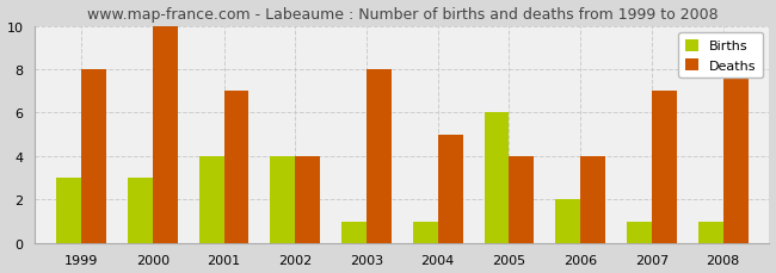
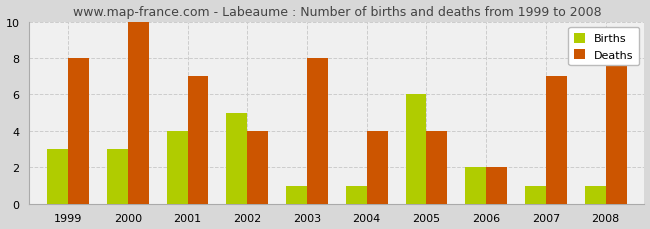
Births/2002: 4 -> 5
Deaths/2004: 5 -> 4
Deaths/2006: 4 -> 2
